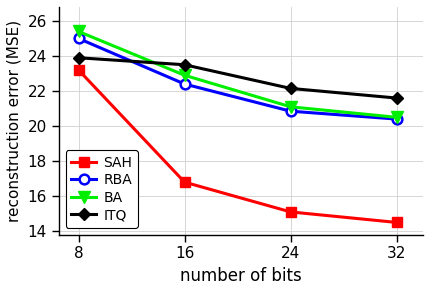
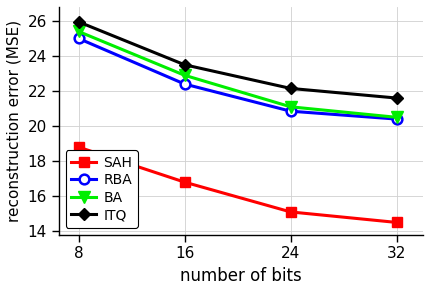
SAH/8: 23.2 -> 18.8
ITQ/8: 23.9 -> 25.9
